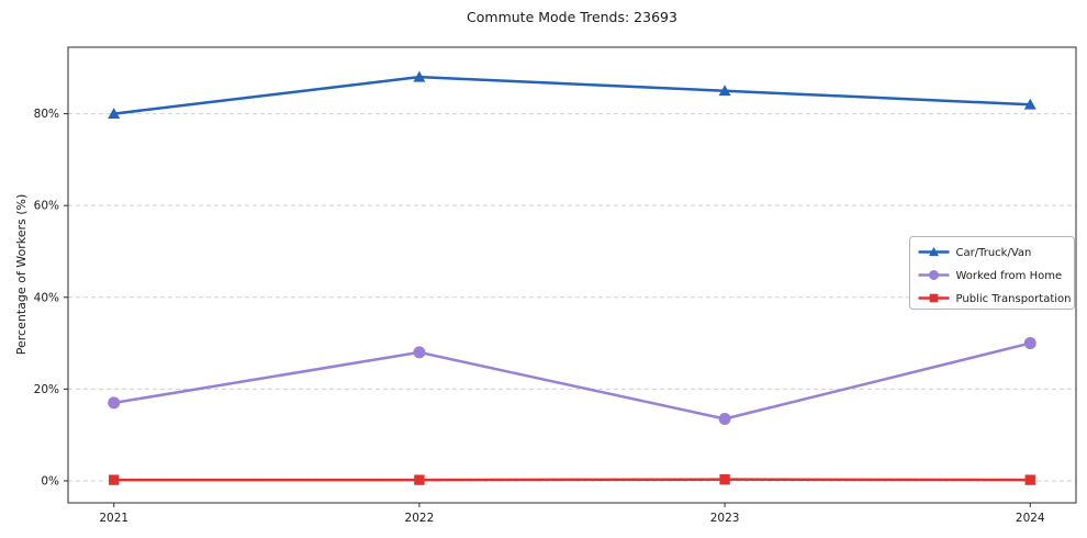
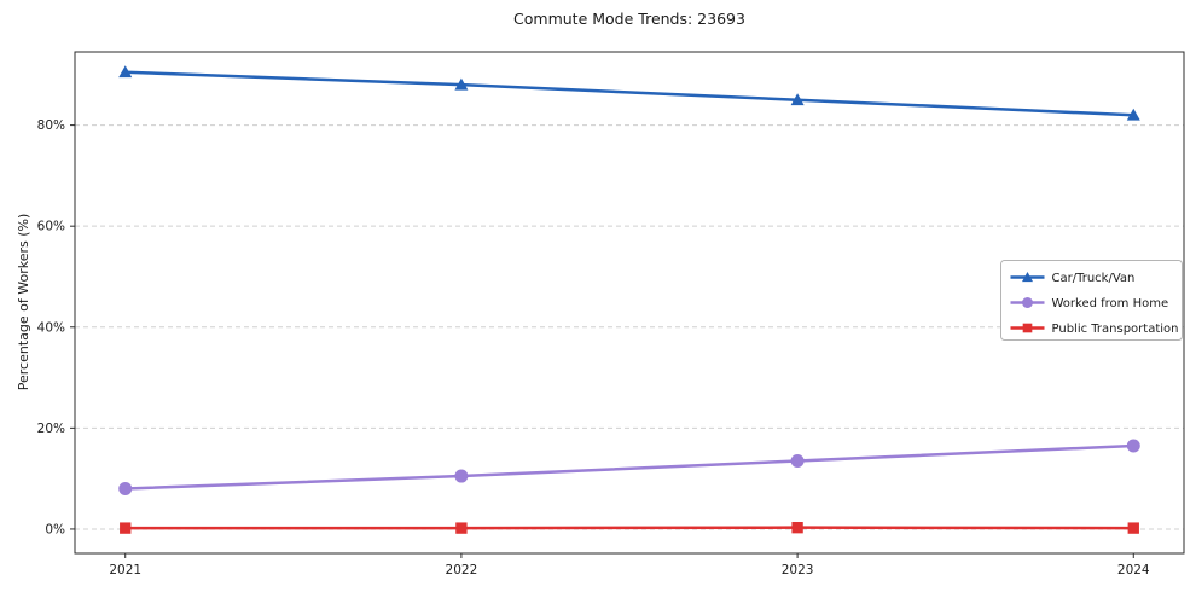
Car/Truck/Van/2021: 80% -> 90%
Worked from Home/2021: 17% -> 8%
Worked from Home/2022: 28% -> 10%
Worked from Home/2024: 30% -> 16%
